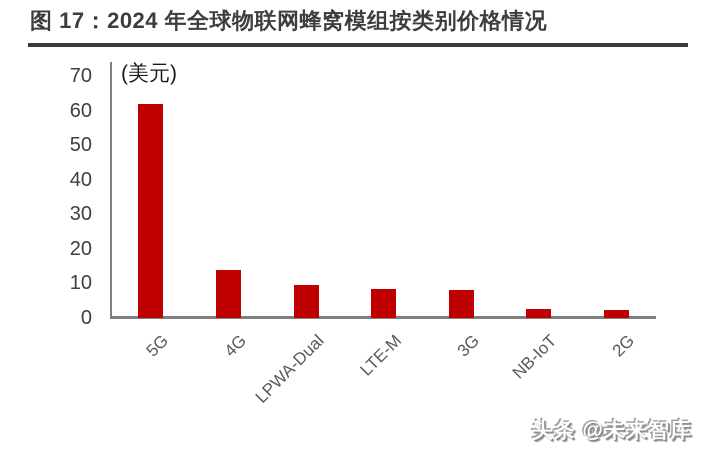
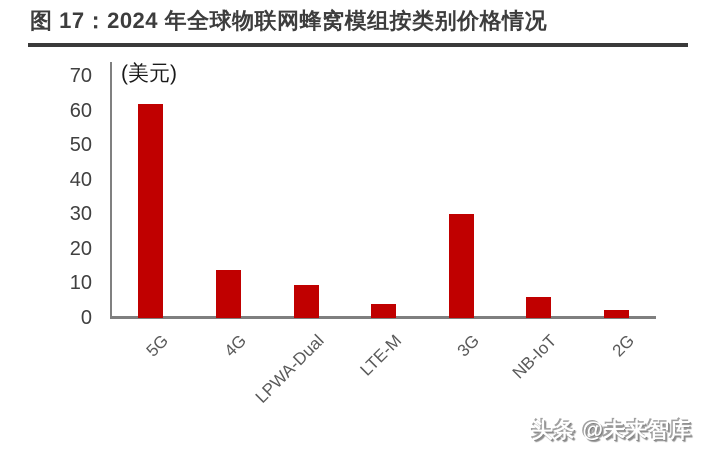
LTE-M: 8 -> 4
3G: 8 -> 30
NB-IoT: 3 -> 6
